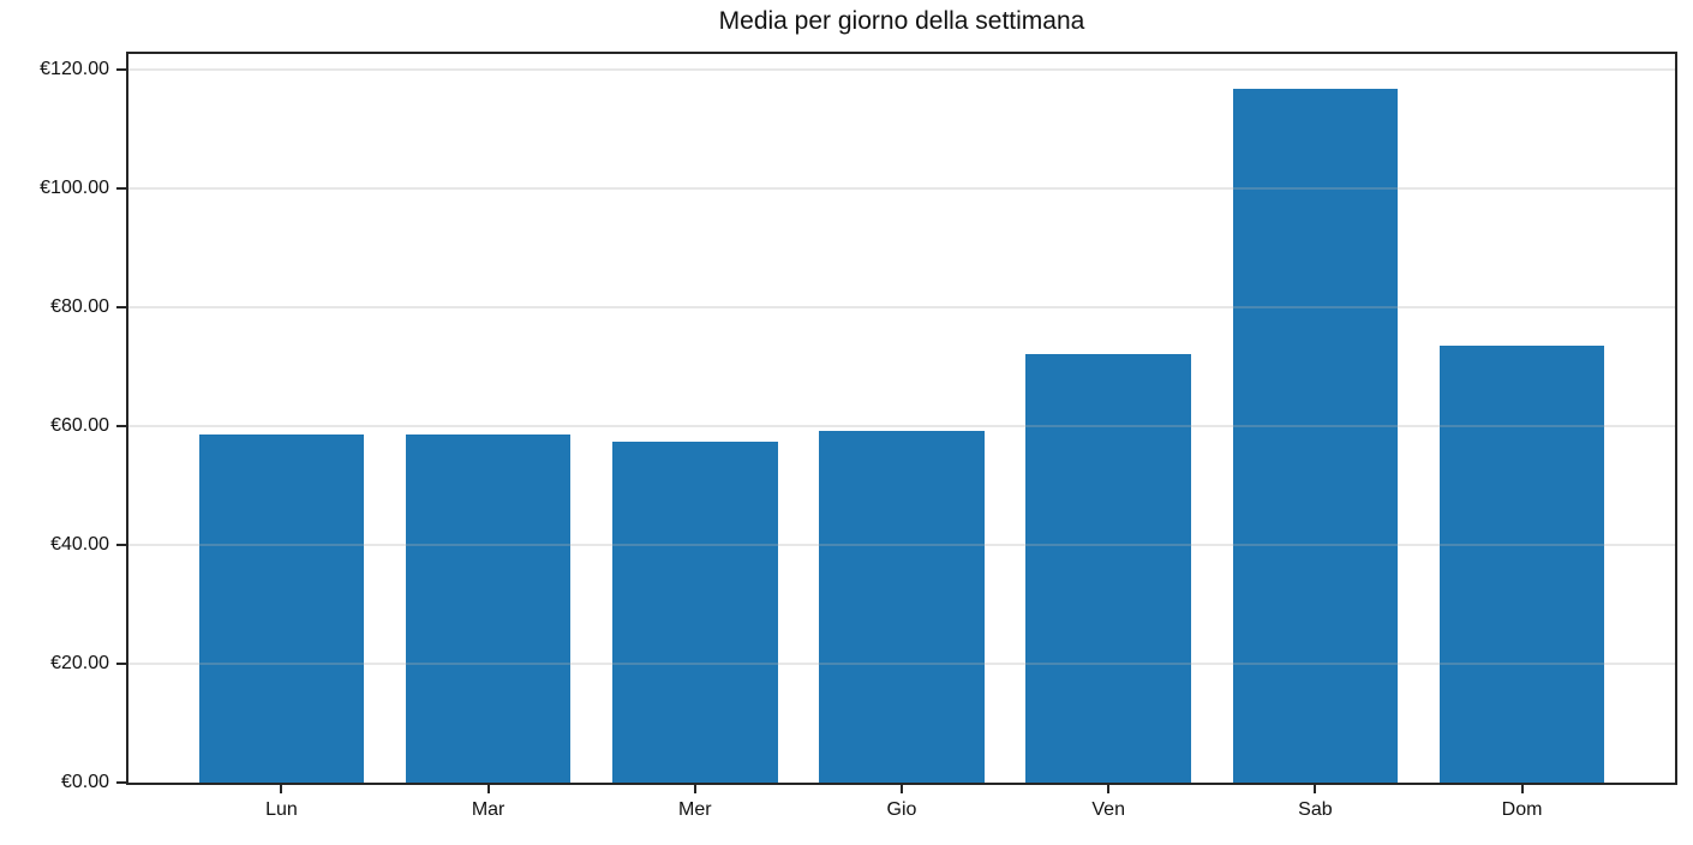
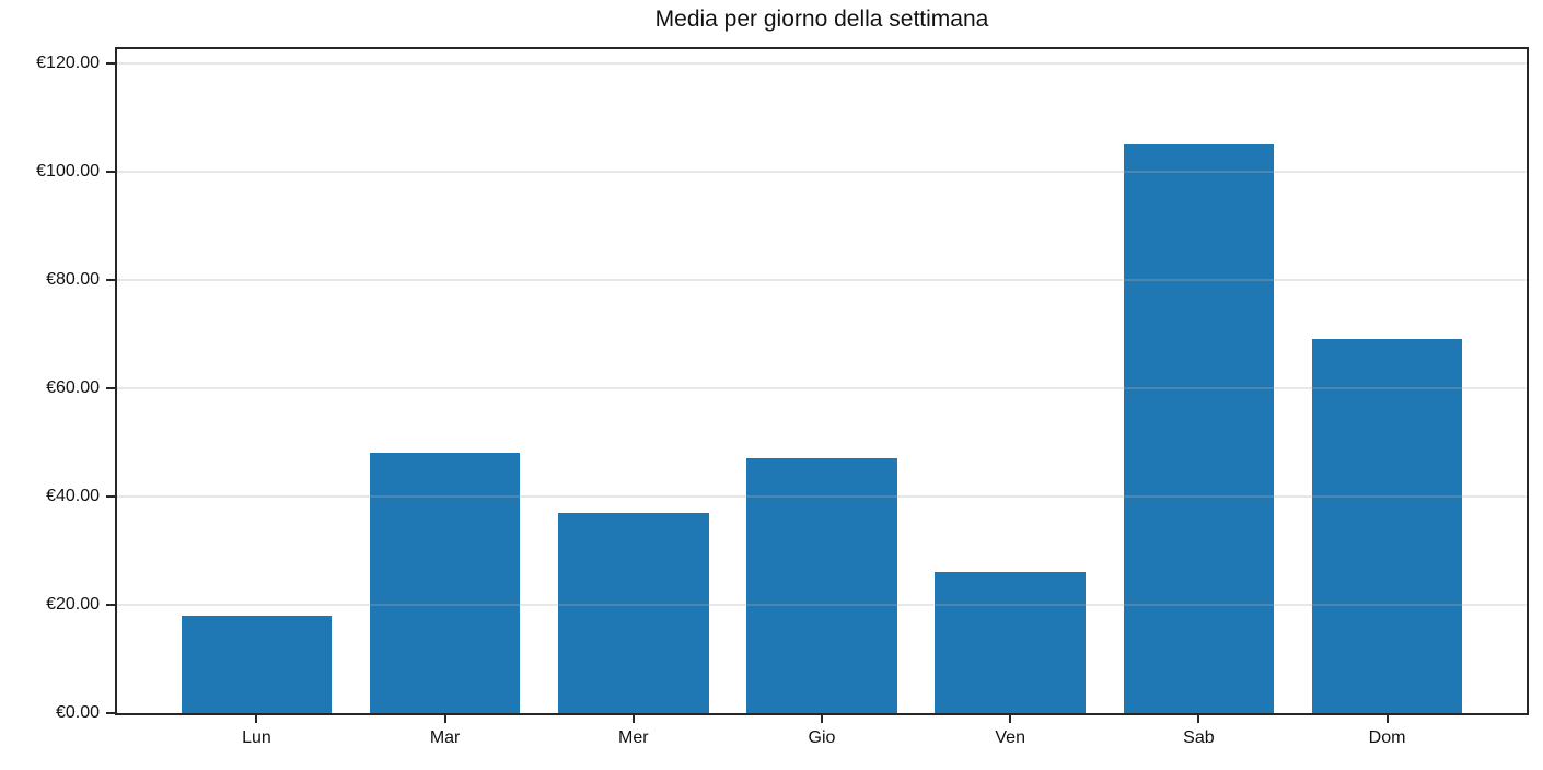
Lun: €59 -> €18
Mar: €59 -> €48
Mer: €57 -> €37
Gio: €59 -> €47
Ven: €72 -> €26
Sab: €117 -> €105
Dom: €74 -> €69
